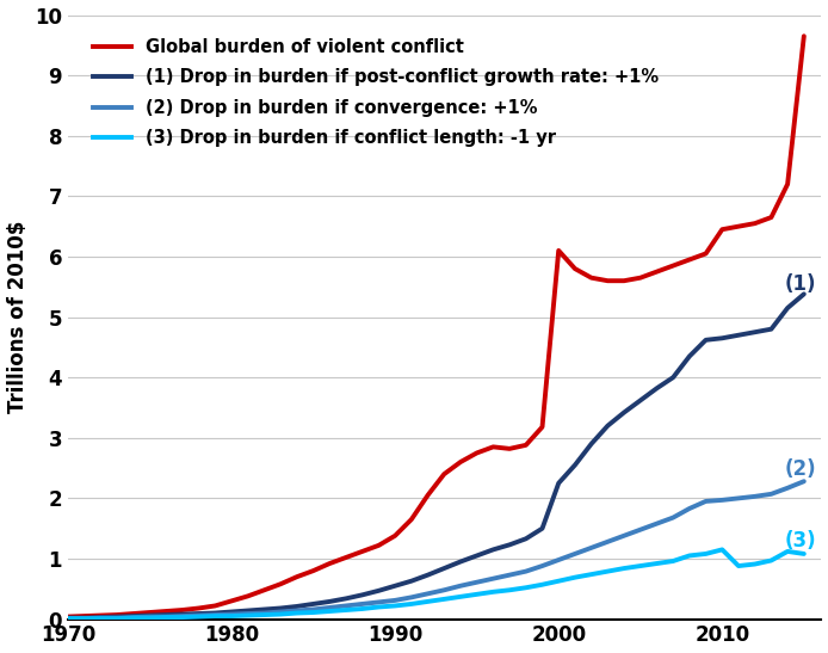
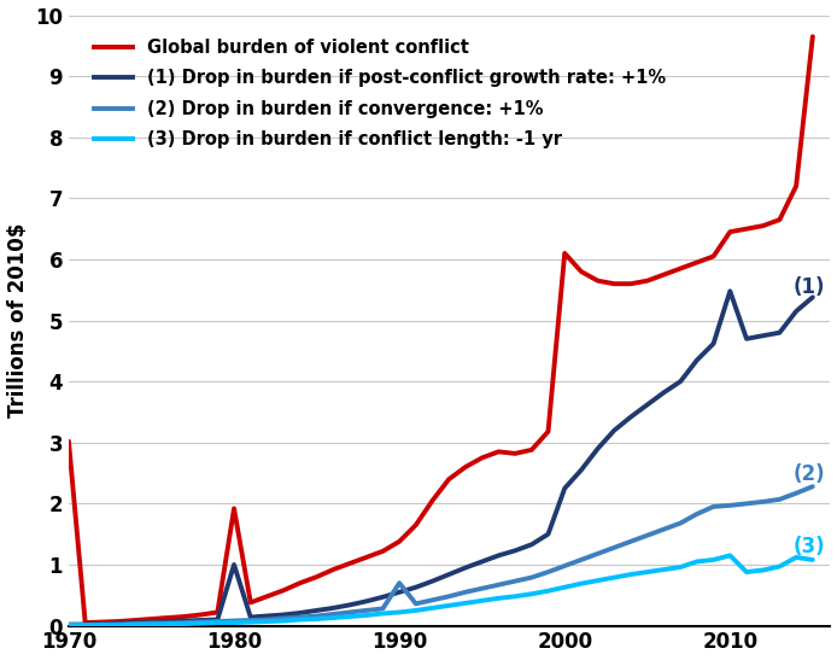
Global burden of violent conflict/1970: 0.04 -> 3.02
Global burden of violent conflict/1980: 0.30 -> 1.92
(1) Drop in burden if post-conflict growth rate: +1%/1980: 0.12 -> 1.00
(2) Drop in burden if convergence: +1%/1990: 0.31 -> 0.70
(1) Drop in burden if post-conflict growth rate: +1%/2010: 4.65 -> 5.48
